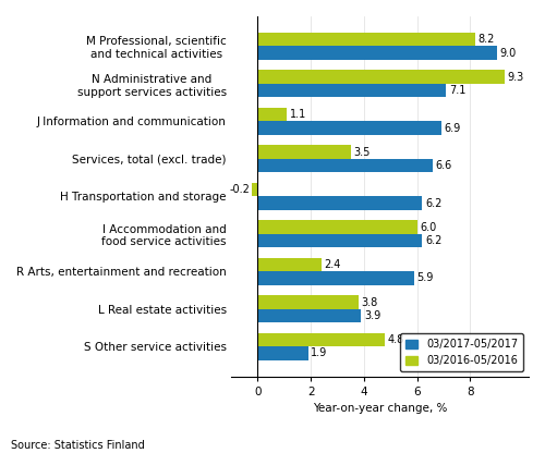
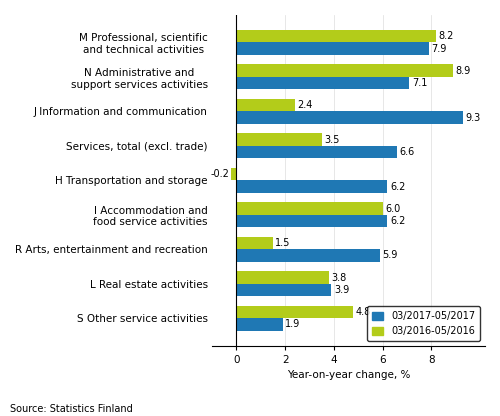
03/2017-05/2017/M Professional, scientific and technical activities: 9.0 -> 7.9
03/2016-05/2016/N Administrative and support services activities: 9.3 -> 8.9
03/2016-05/2016/J Information and communication: 1.1 -> 2.4
03/2017-05/2017/J Information and communication: 6.9 -> 9.3
03/2016-05/2016/R Arts, entertainment and recreation: 2.4 -> 1.5
